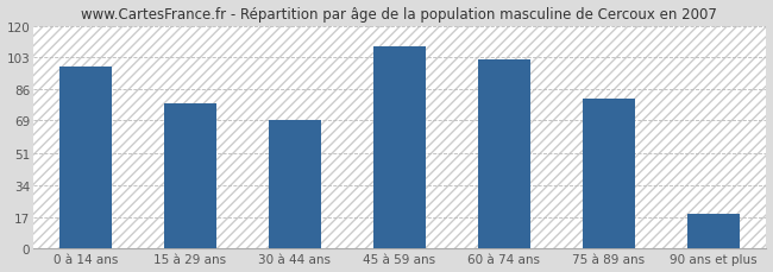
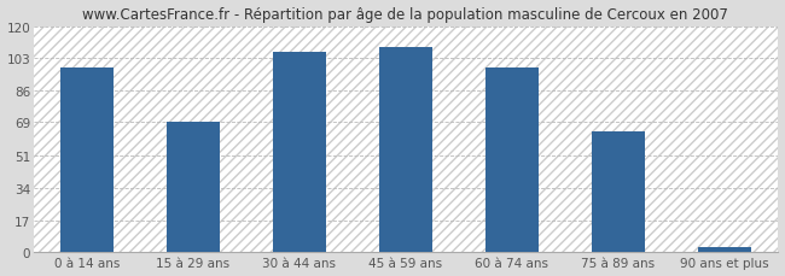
15 à 29 ans: 78 -> 69
30 à 44 ans: 69 -> 106
60 à 74 ans: 102 -> 98
75 à 89 ans: 81 -> 64
90 ans et plus: 19 -> 3
